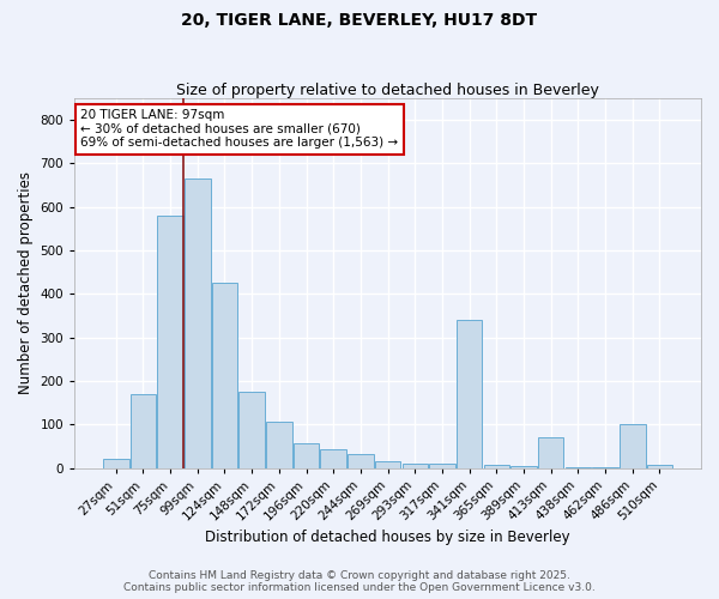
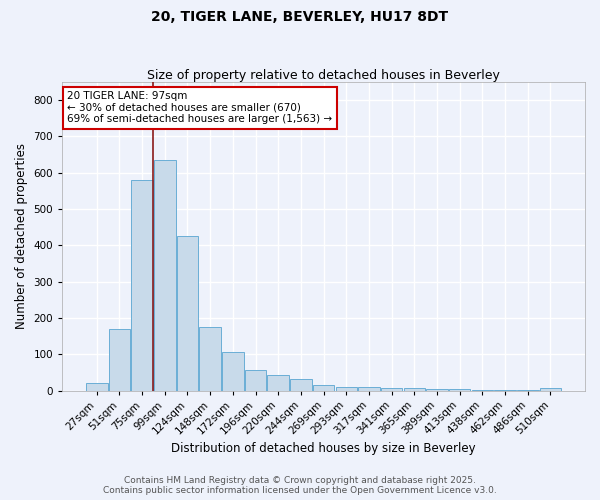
99sqm: 665 -> 635
341sqm: 340 -> 8
413sqm: 70 -> 3
486sqm: 100 -> 1
